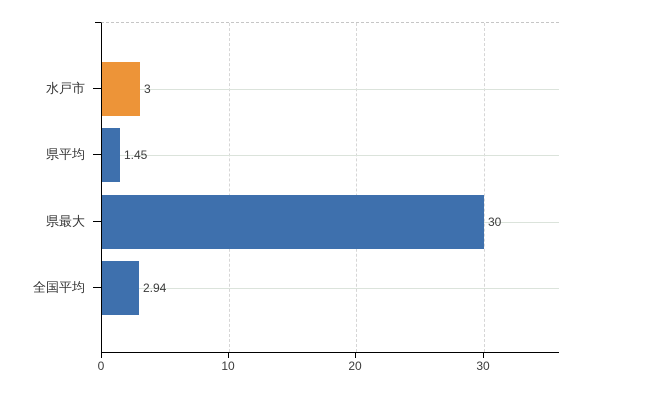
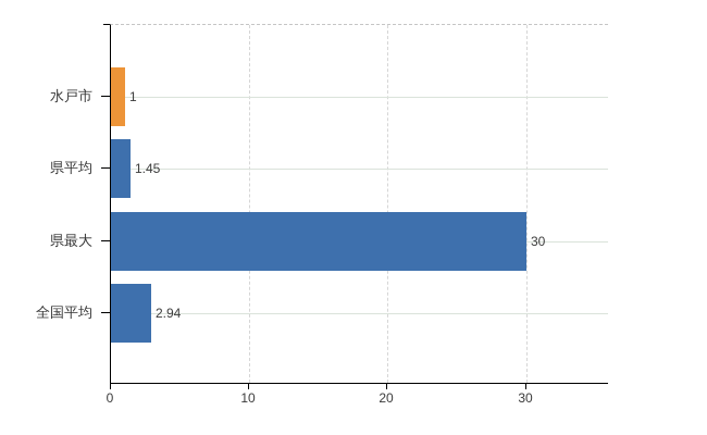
水戸市: 3 -> 1
